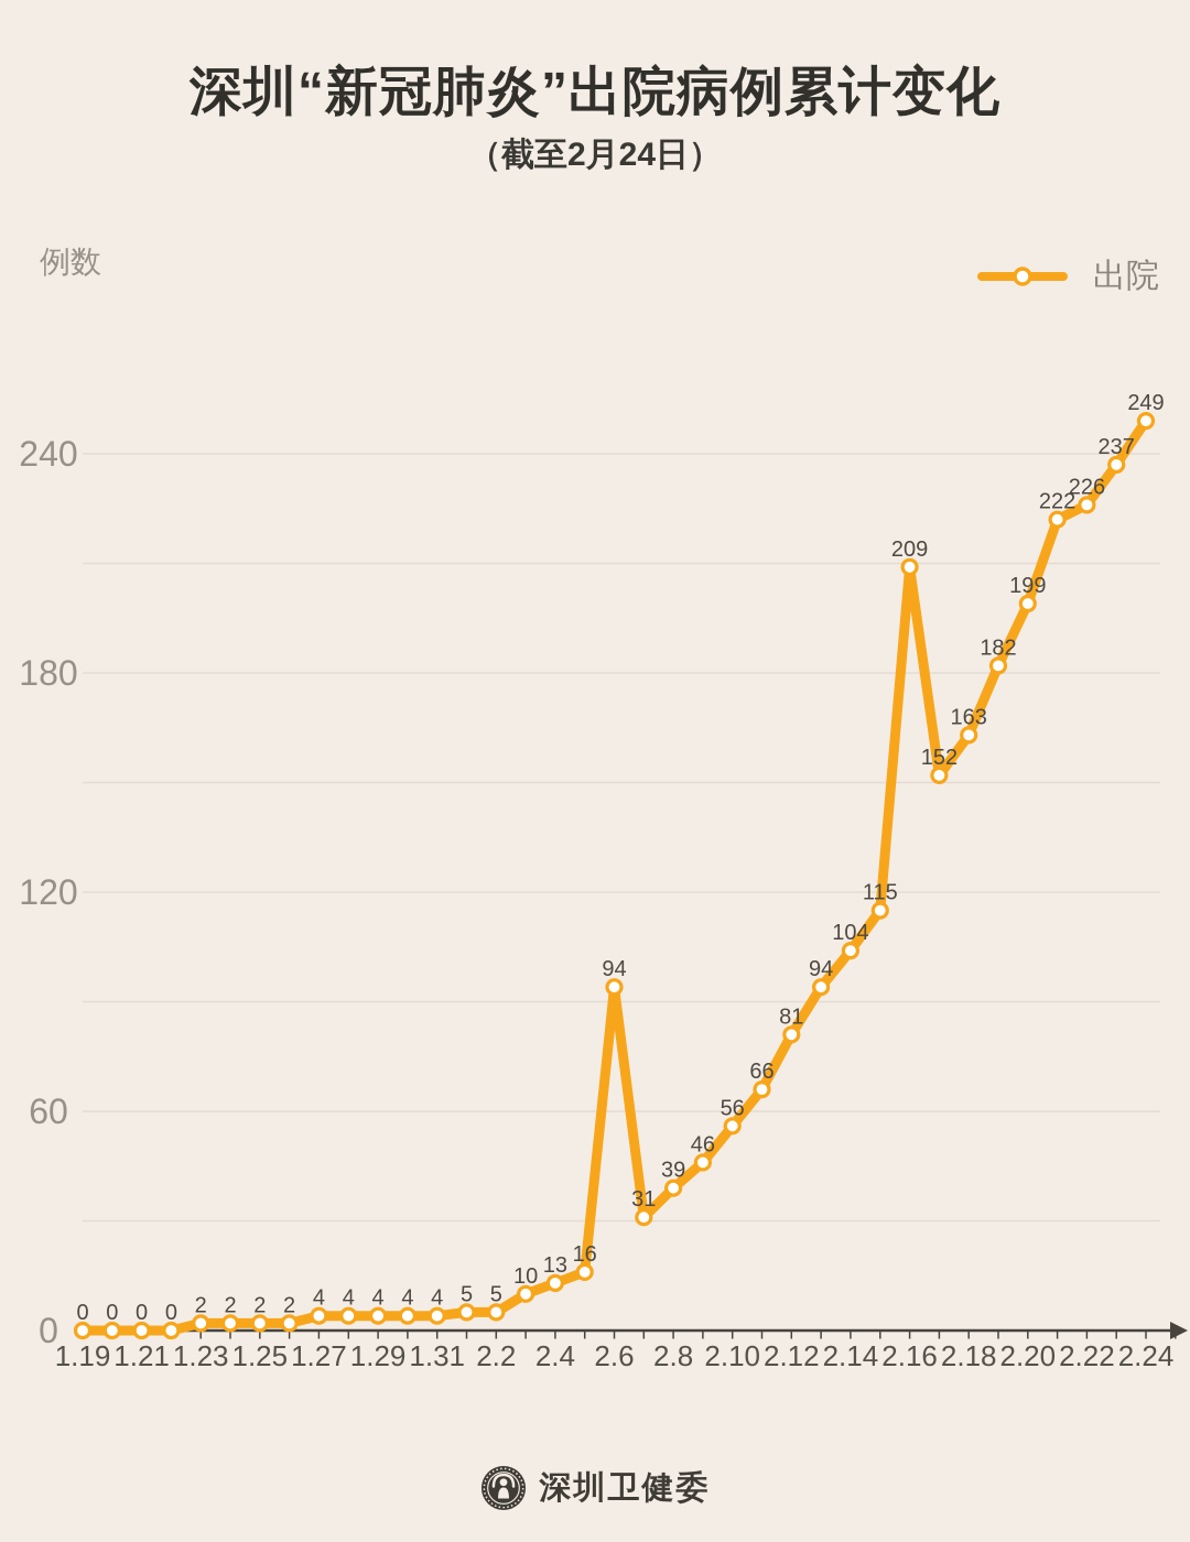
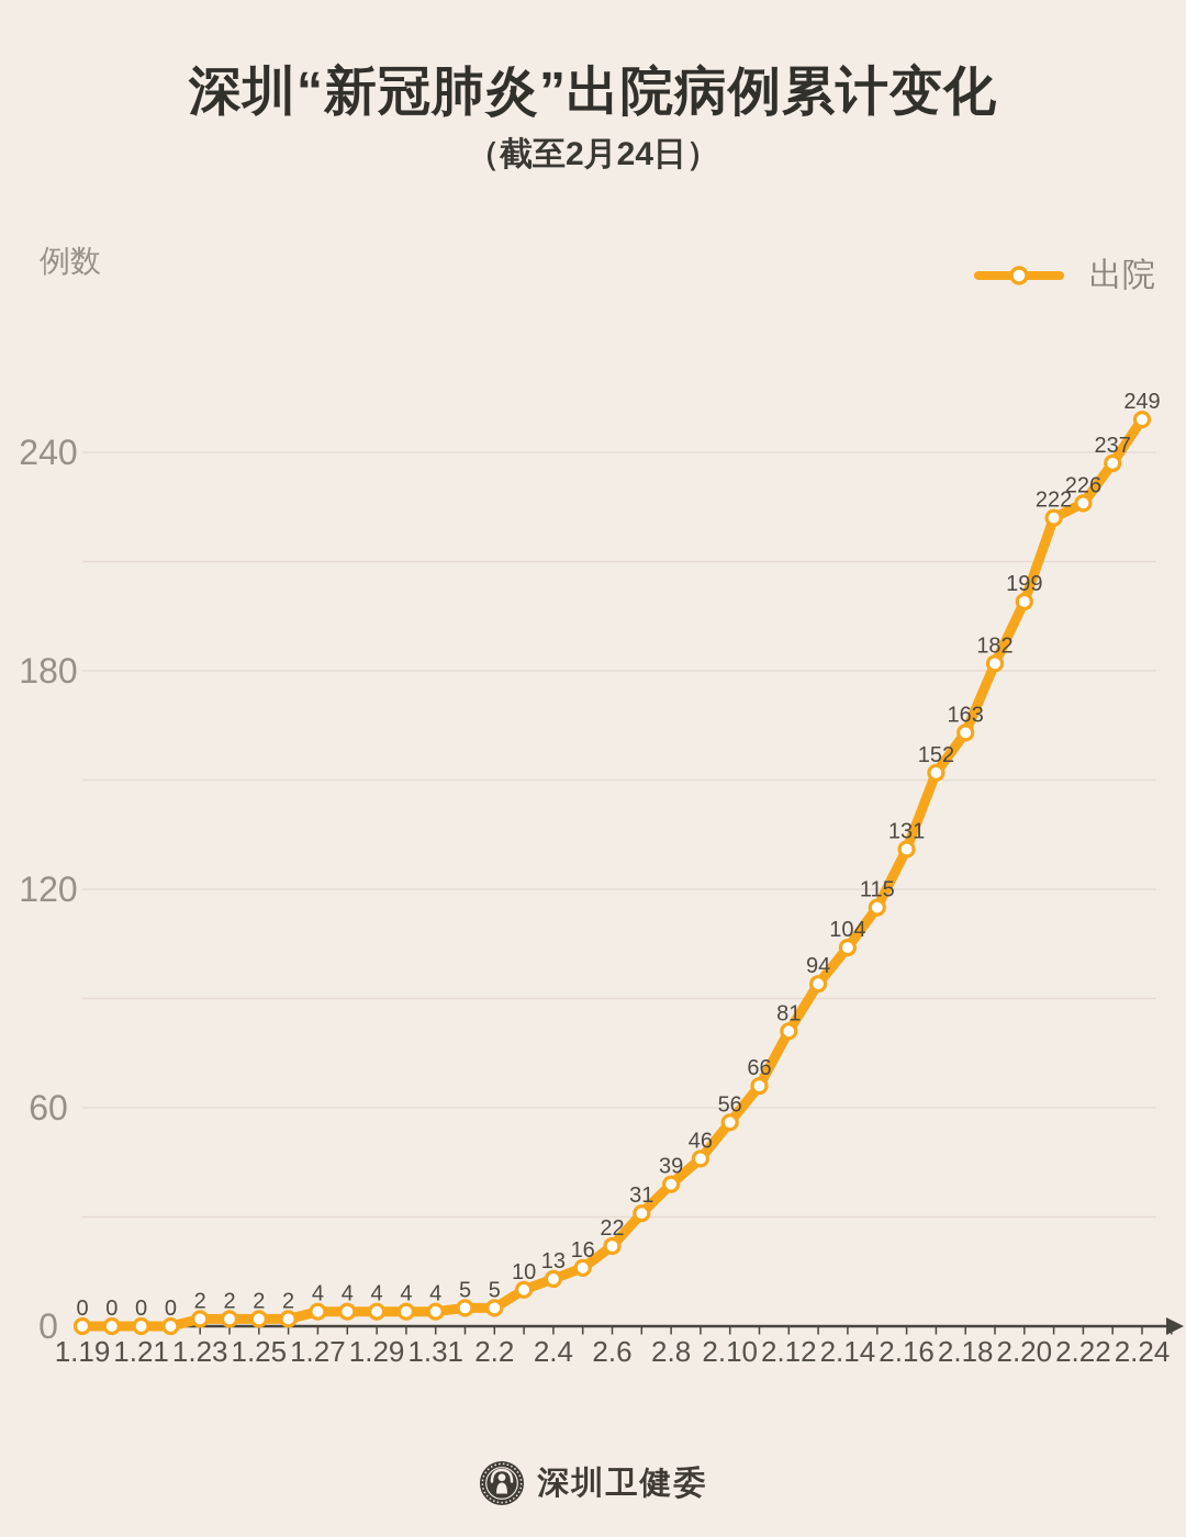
2.6: 94 -> 22
2.16: 209 -> 131
